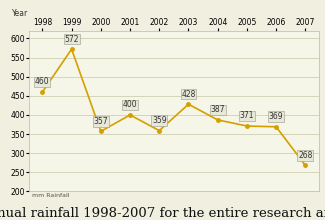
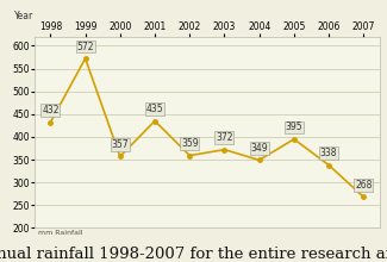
1998: 460 -> 432
2001: 400 -> 435
2003: 428 -> 372
2004: 387 -> 349
2005: 371 -> 395
2006: 369 -> 338
